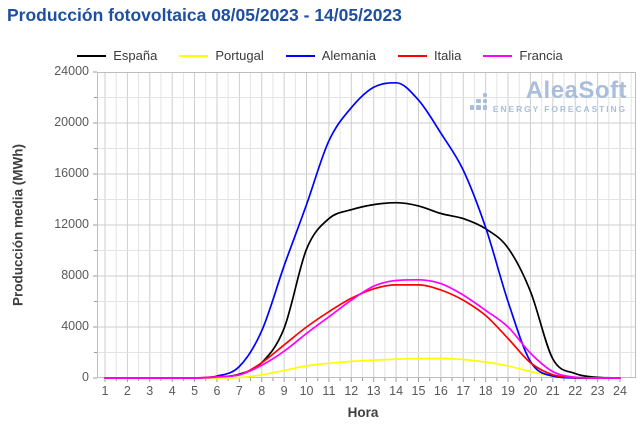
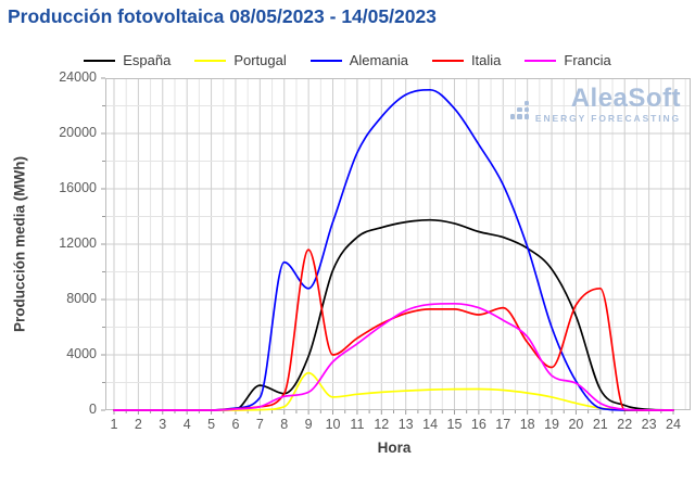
España/7: 300 -> 1800
Alemania/8: 3700 -> 10700
Portugal/9: 600 -> 2700
Italia/9: 2600 -> 11600
Francia/9: 2100 -> 1300
Italia/17: 6100 -> 7400
Francia/19: 4000 -> 2500
Alemania/20: 1300 -> 2100
Italia/20: 1200 -> 7600
Italia/21: 200 -> 8800
